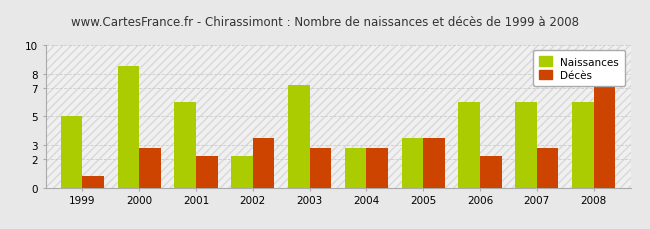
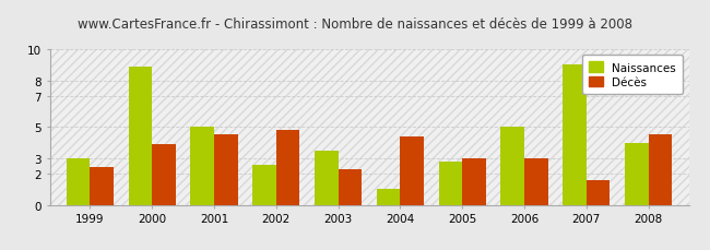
Naissances/1999: 5.0 -> 3.0
Décès/1999: 0.8 -> 2.4
Naissances/2000: 8.5 -> 8.9
Décès/2000: 2.8 -> 3.9
Naissances/2001: 6.0 -> 5.0
Décès/2001: 2.2 -> 4.5
Naissances/2002: 2.2 -> 2.6
Décès/2002: 3.5 -> 4.8
Naissances/2003: 7.2 -> 3.5
Décès/2003: 2.8 -> 2.3
Naissances/2004: 2.8 -> 1.0
Décès/2004: 2.8 -> 4.4
Naissances/2005: 3.5 -> 2.8
Décès/2005: 3.5 -> 3.0
Naissances/2006: 6.0 -> 5.0
Décès/2006: 2.2 -> 3.0
Naissances/2007: 6.0 -> 9.0
Décès/2007: 2.8 -> 1.6
Naissances/2008: 6.0 -> 4.0
Décès/2008: 7.2 -> 4.5
